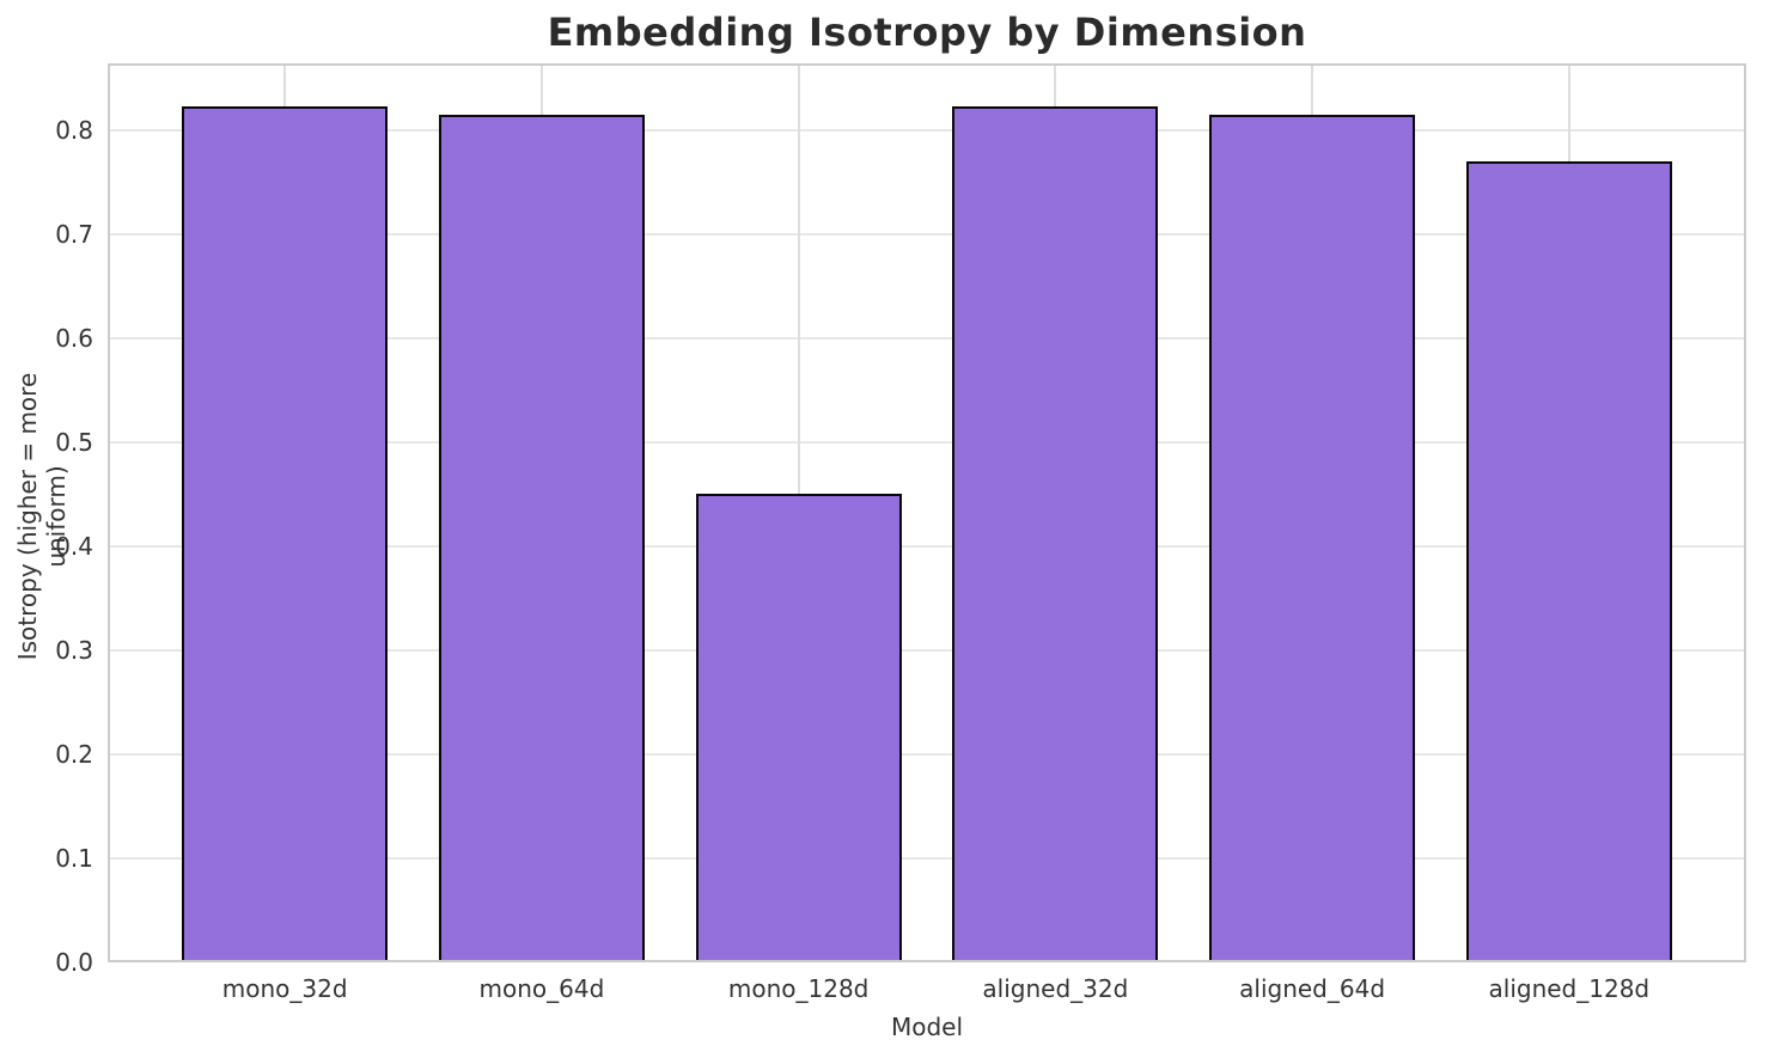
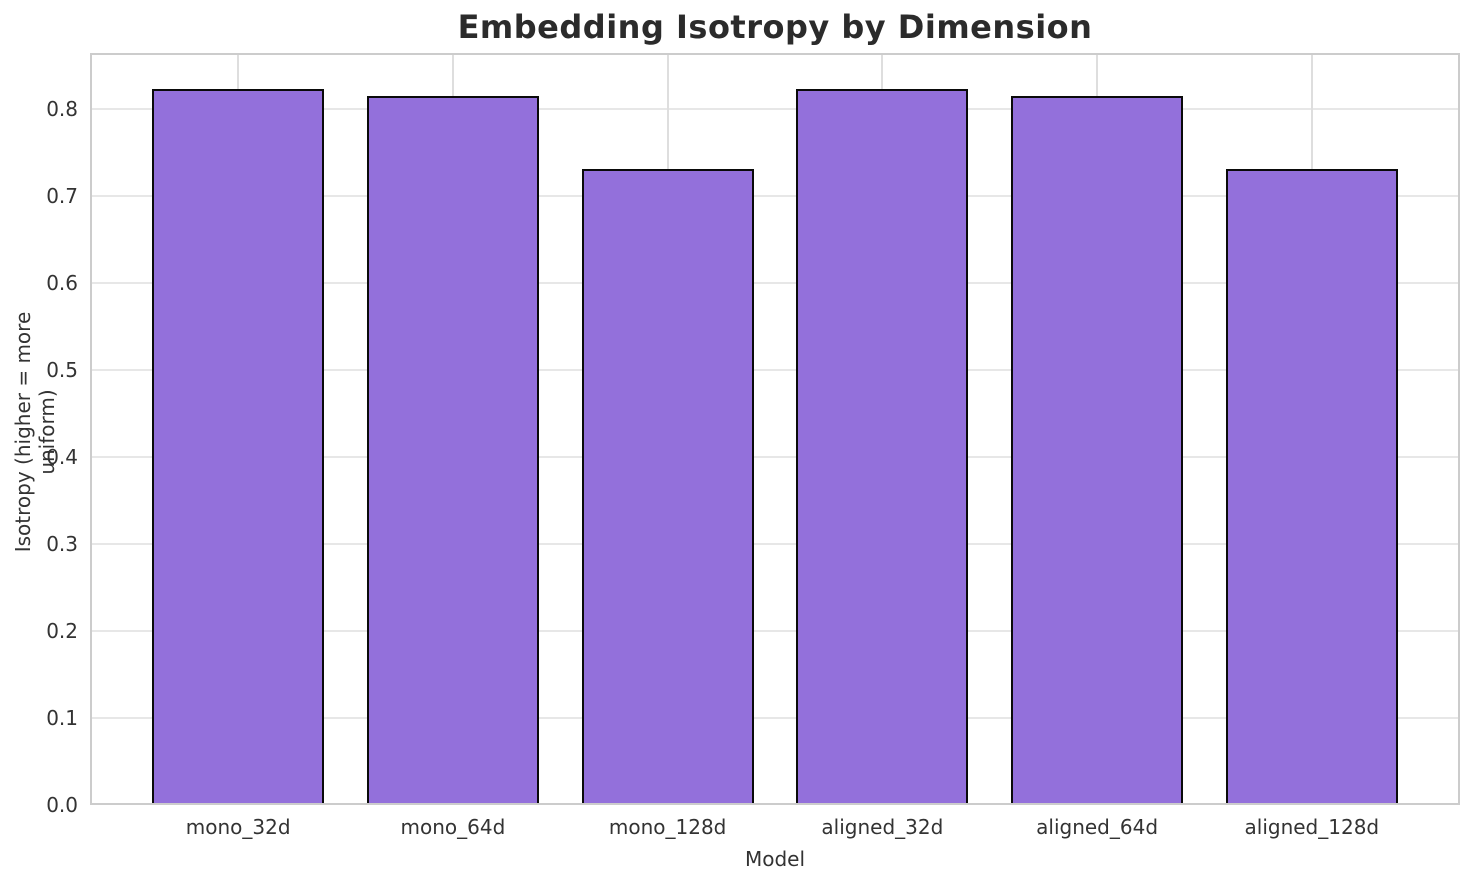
mono_128d: 0.45 -> 0.73
aligned_128d: 0.77 -> 0.73
